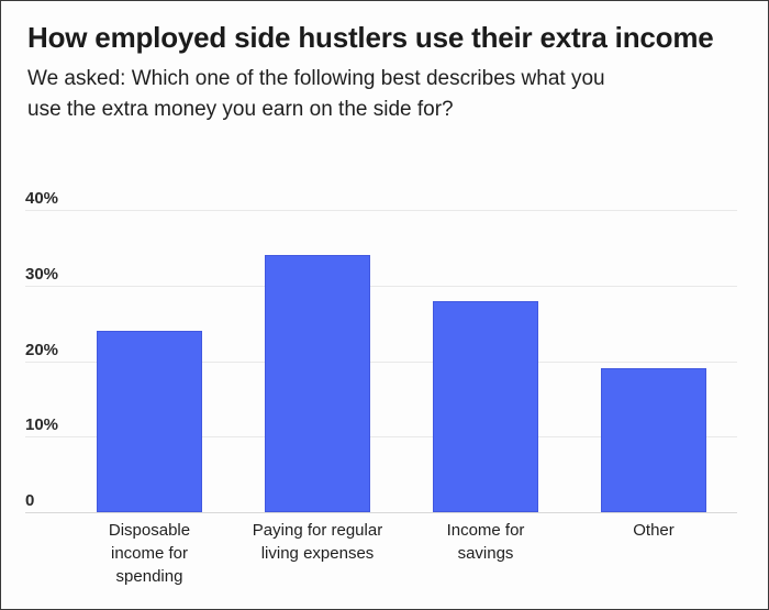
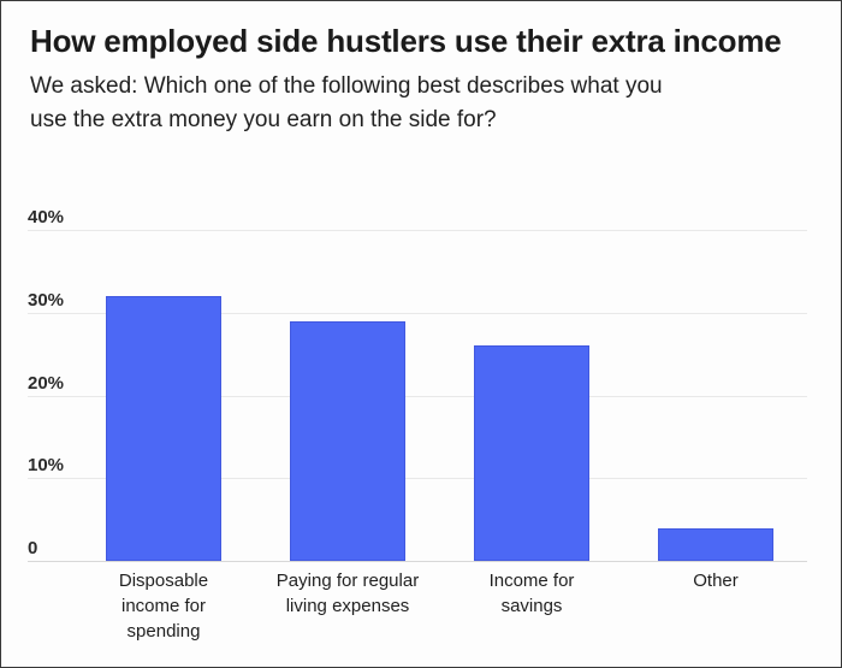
Disposable income for spending: 24% -> 32%
Paying for regular living expenses: 34% -> 29%
Income for savings: 28% -> 26%
Other: 19% -> 4%
